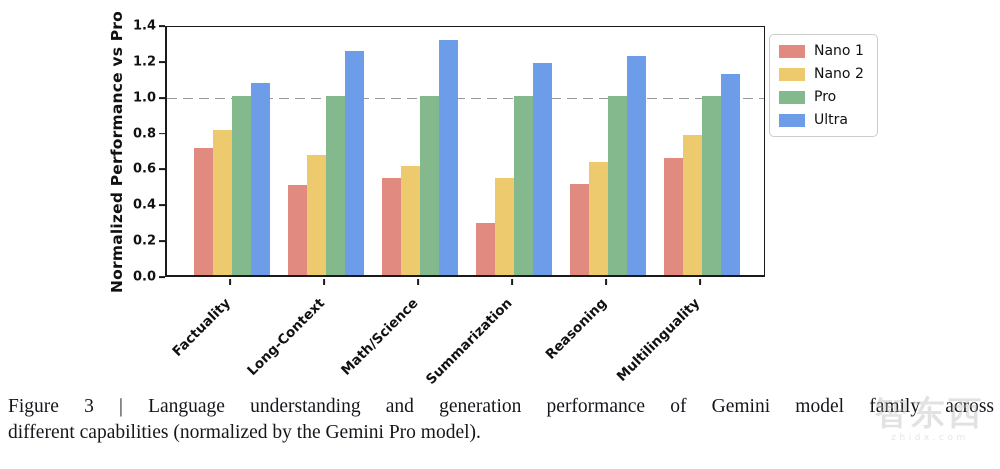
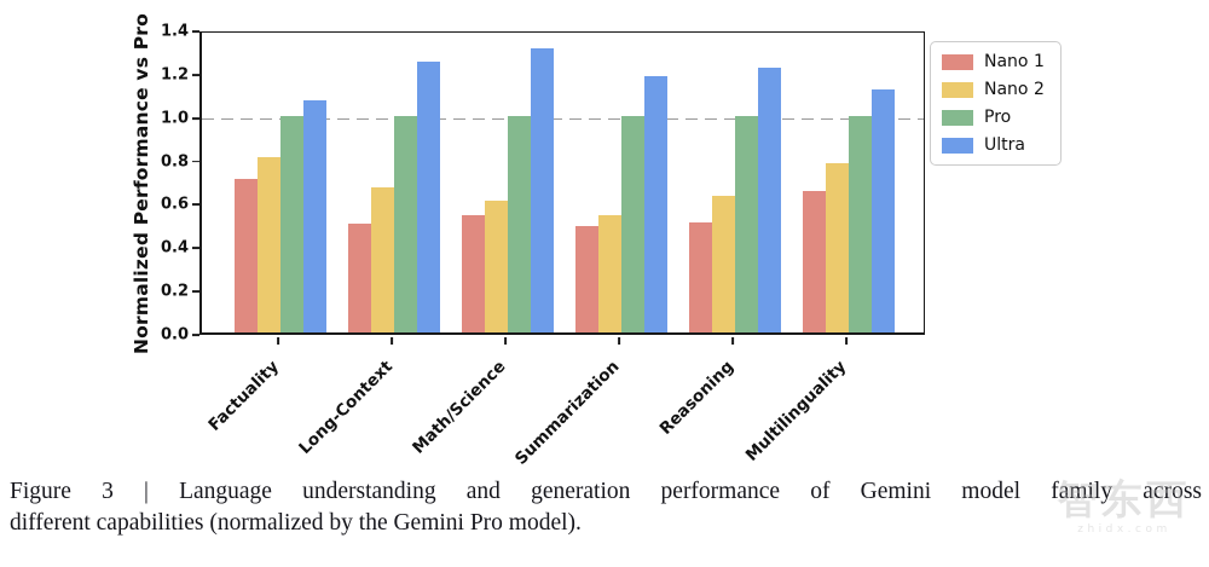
Nano 1/Summarization: 0.29 -> 0.49
